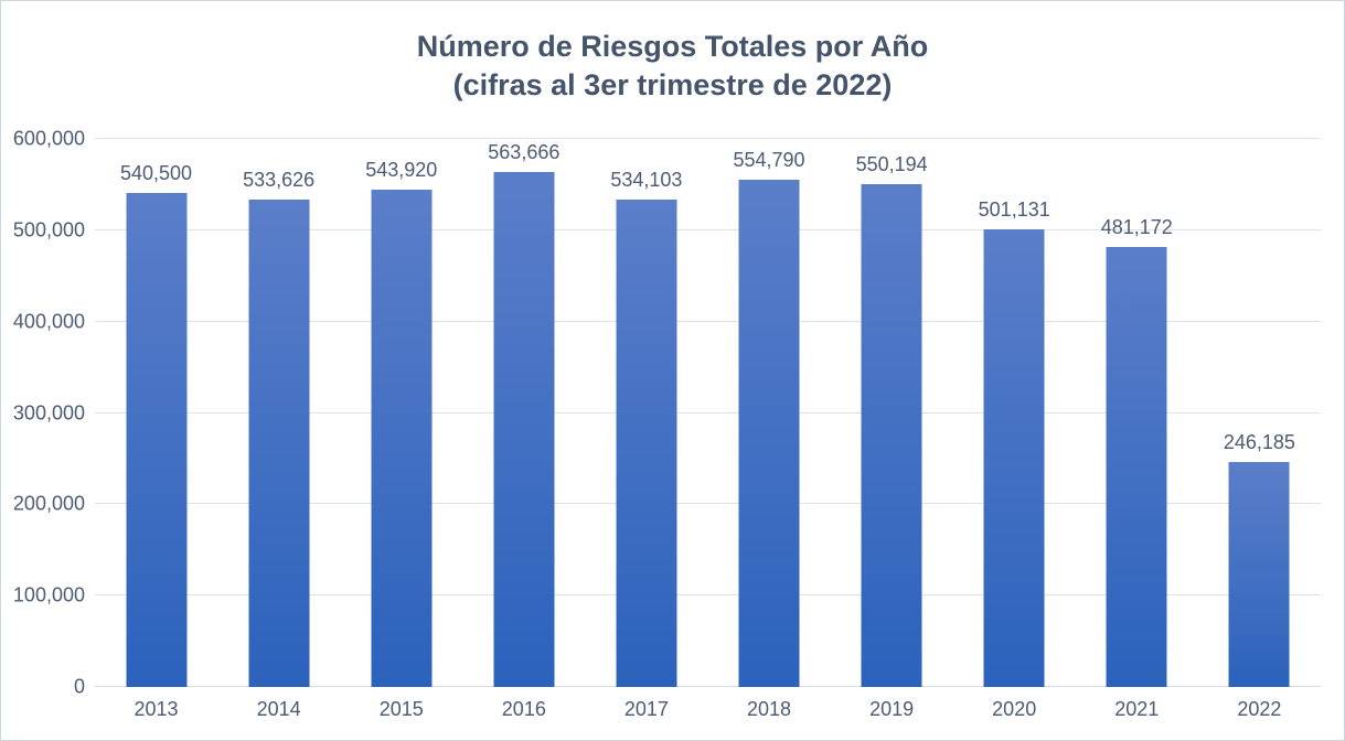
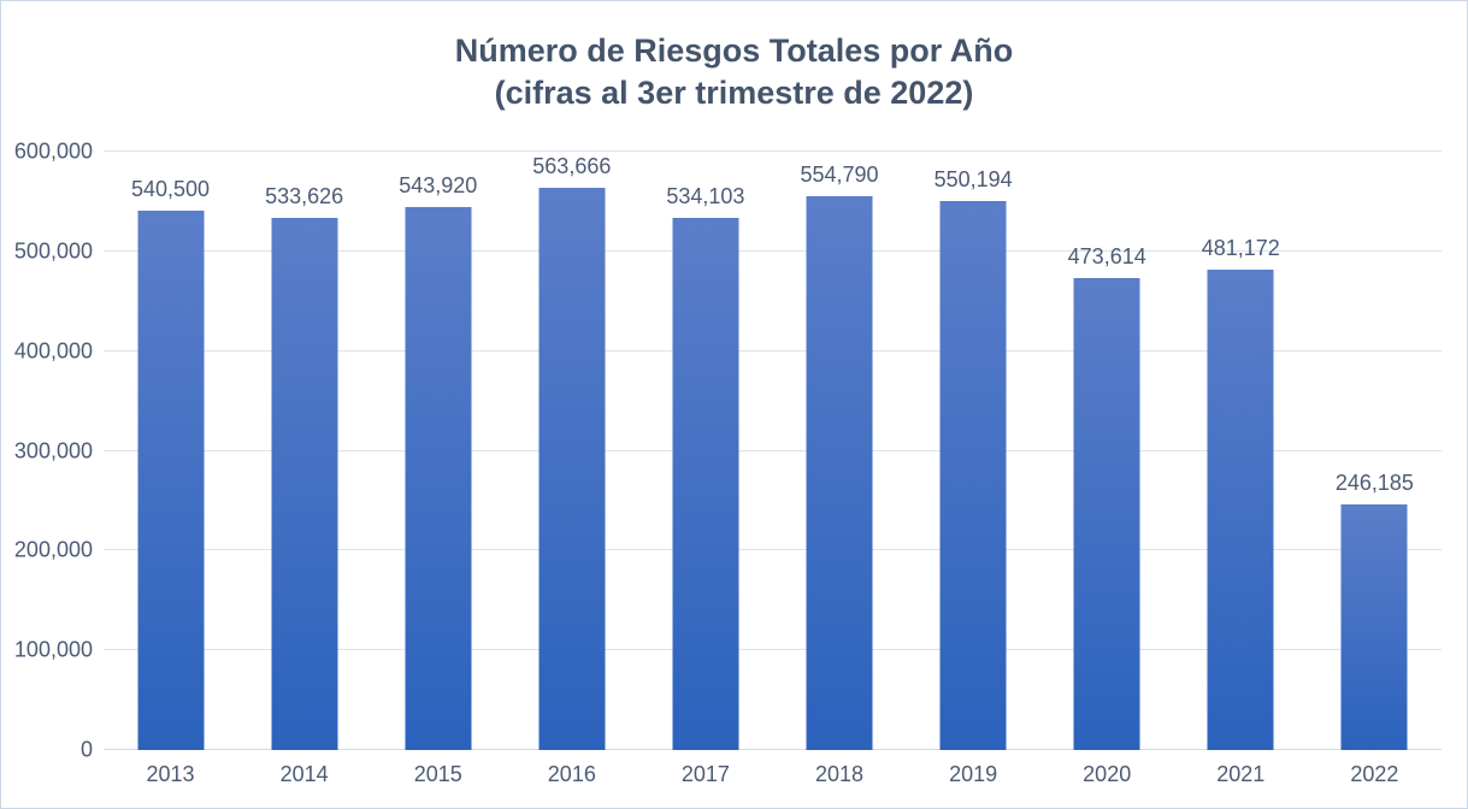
2020: 501,131 -> 473,614
